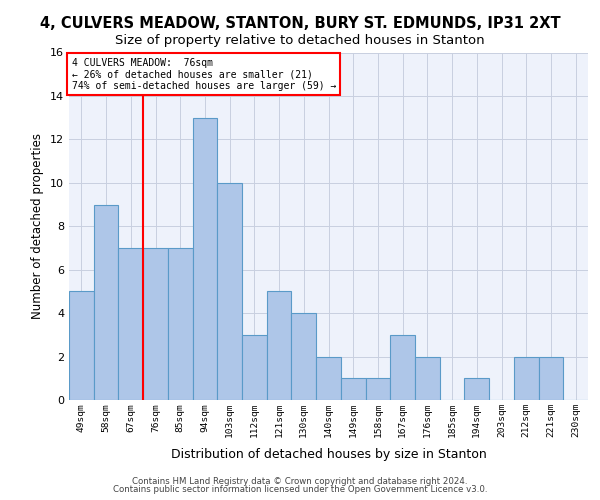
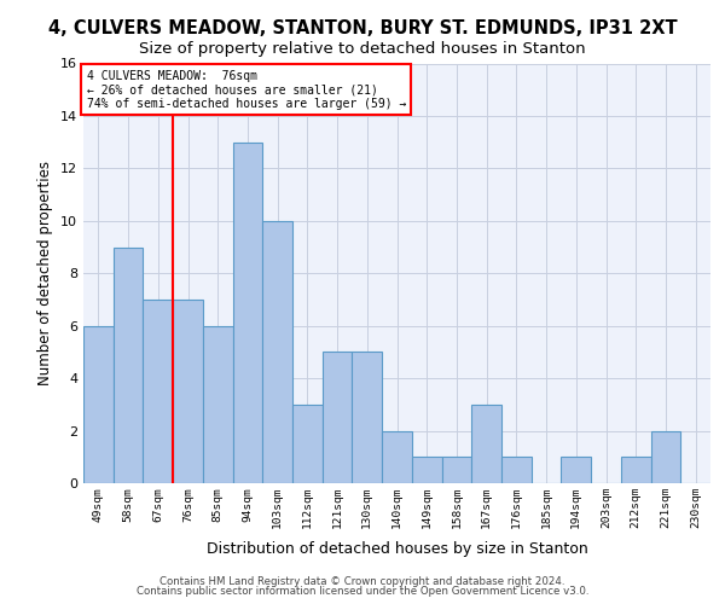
49sqm: 5 -> 6
85sqm: 7 -> 6
130sqm: 4 -> 5
176sqm: 2 -> 1
212sqm: 2 -> 1
